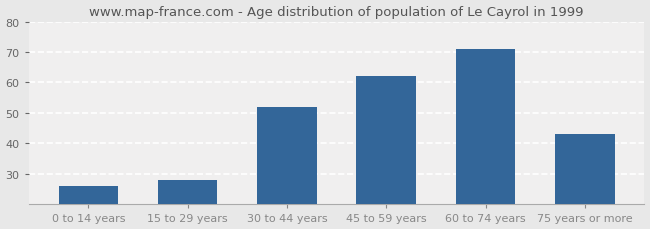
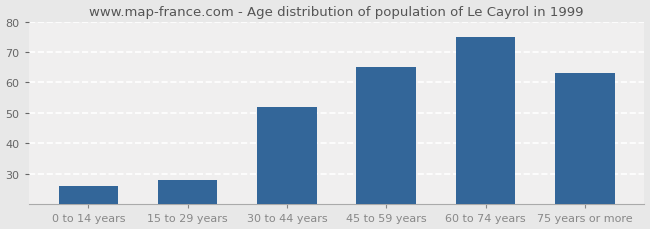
45 to 59 years: 62 -> 65
60 to 74 years: 71 -> 75
75 years or more: 43 -> 63
